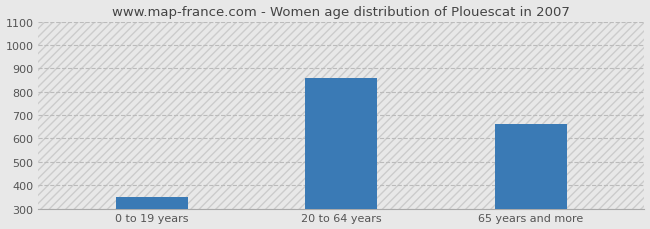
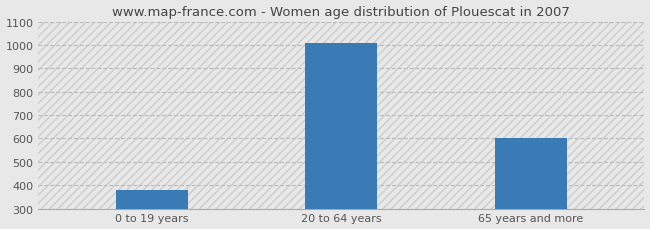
0 to 19 years: 350 -> 380
20 to 64 years: 860 -> 1010
65 years and more: 660 -> 600
